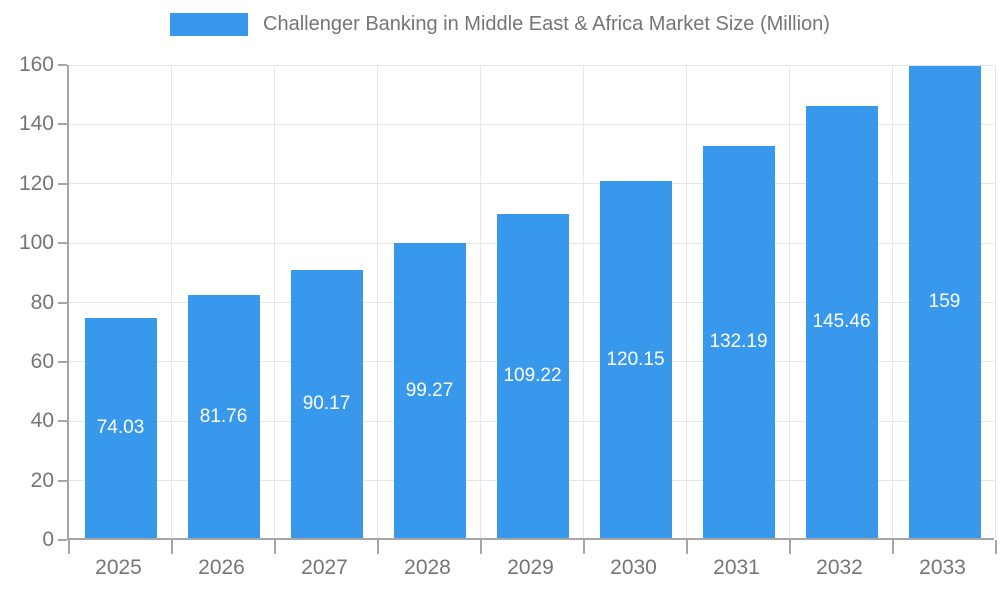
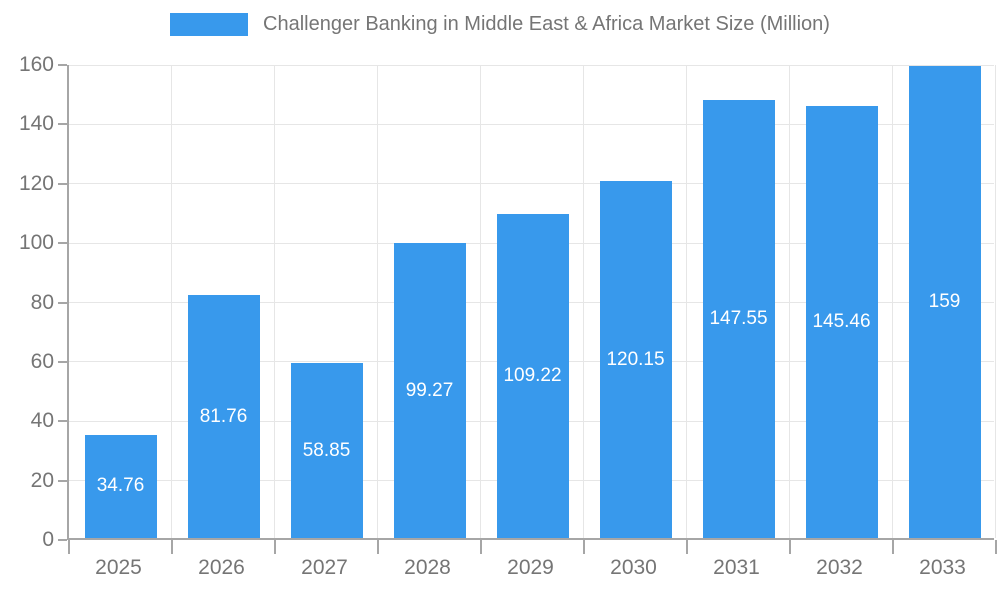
2025: 74.03 -> 34.76
2027: 90.17 -> 58.85
2031: 132.19 -> 147.55
